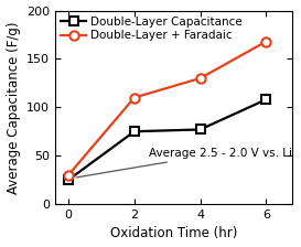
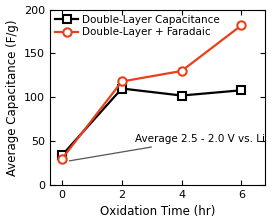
Double-Layer Capacitance/0: 25 -> 34
Double-Layer Capacitance/2: 75 -> 110
Double-Layer + Faradaic/2: 110 -> 118
Double-Layer Capacitance/4: 77 -> 102
Double-Layer + Faradaic/6: 168 -> 182
